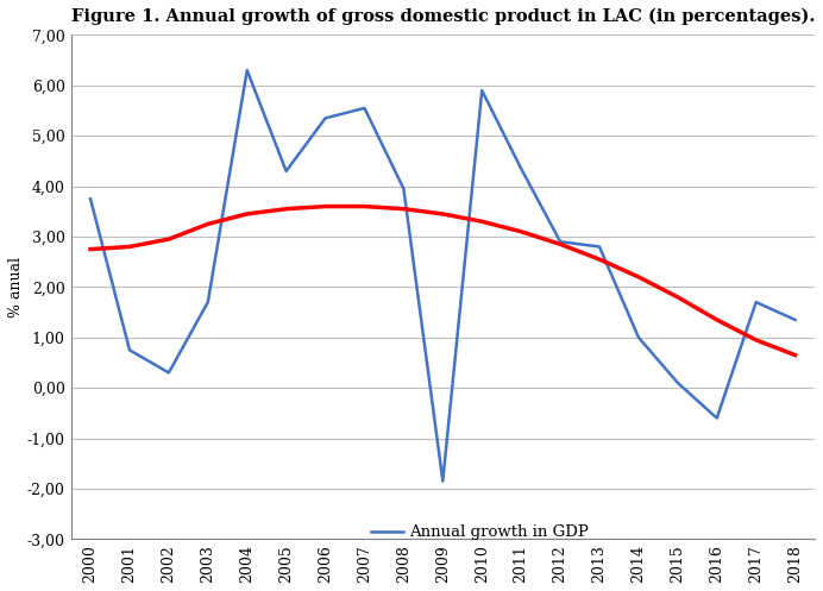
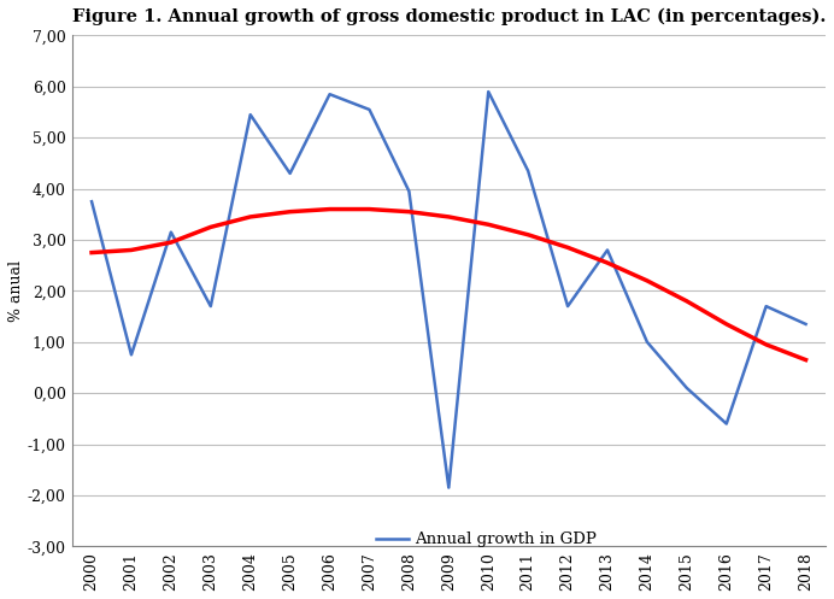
Annual growth in GDP/2002: 0,30 -> 3,15
Annual growth in GDP/2004: 6,30 -> 5,45
Annual growth in GDP/2006: 5,35 -> 5,85
Annual growth in GDP/2012: 2,90 -> 1,70
